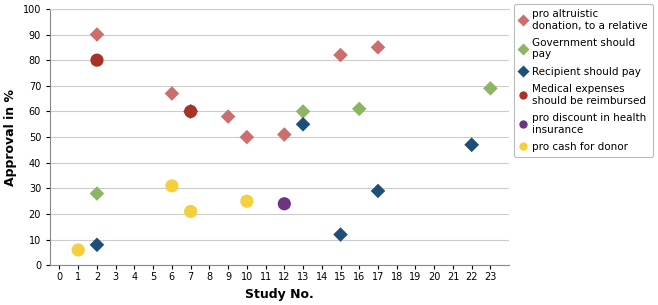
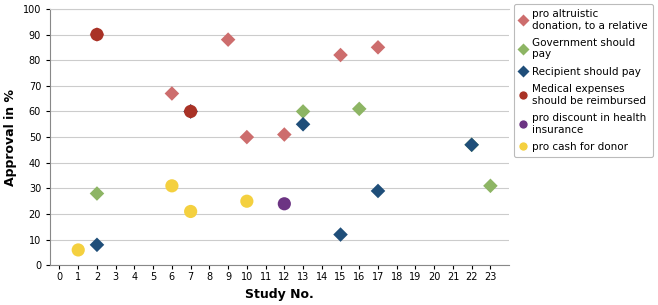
Medical expenses should be reimbursed/2: 80 -> 90
pro altruistic donation, to a relative/9: 58 -> 88
Government should pay/23: 69 -> 31
